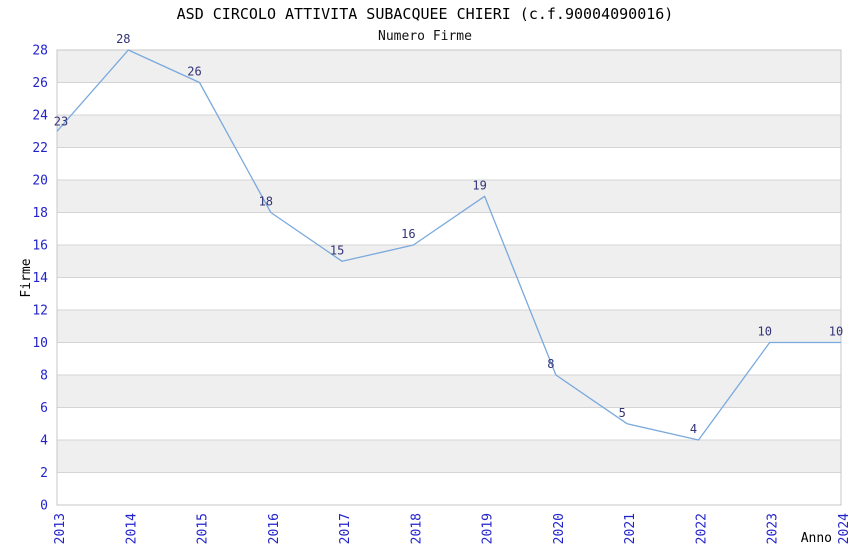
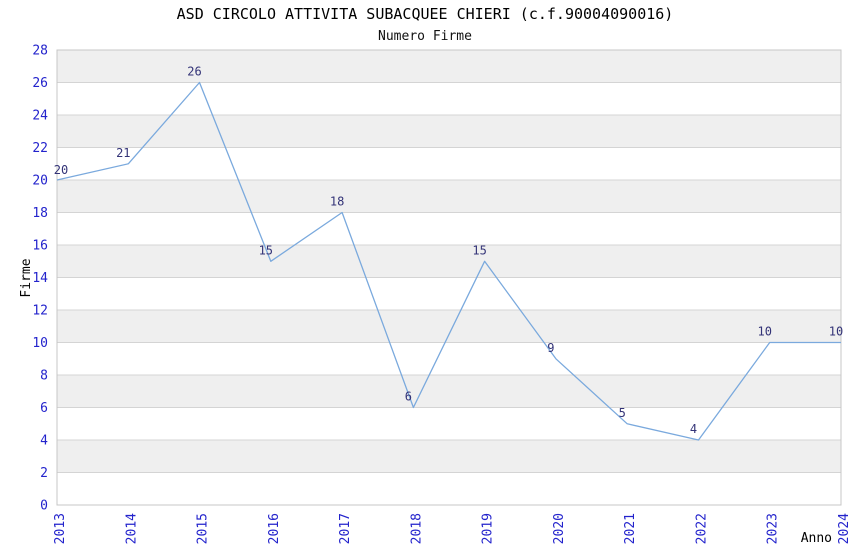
2013: 23 -> 20
2014: 28 -> 21
2016: 18 -> 15
2017: 15 -> 18
2018: 16 -> 6
2019: 19 -> 15
2020: 8 -> 9
